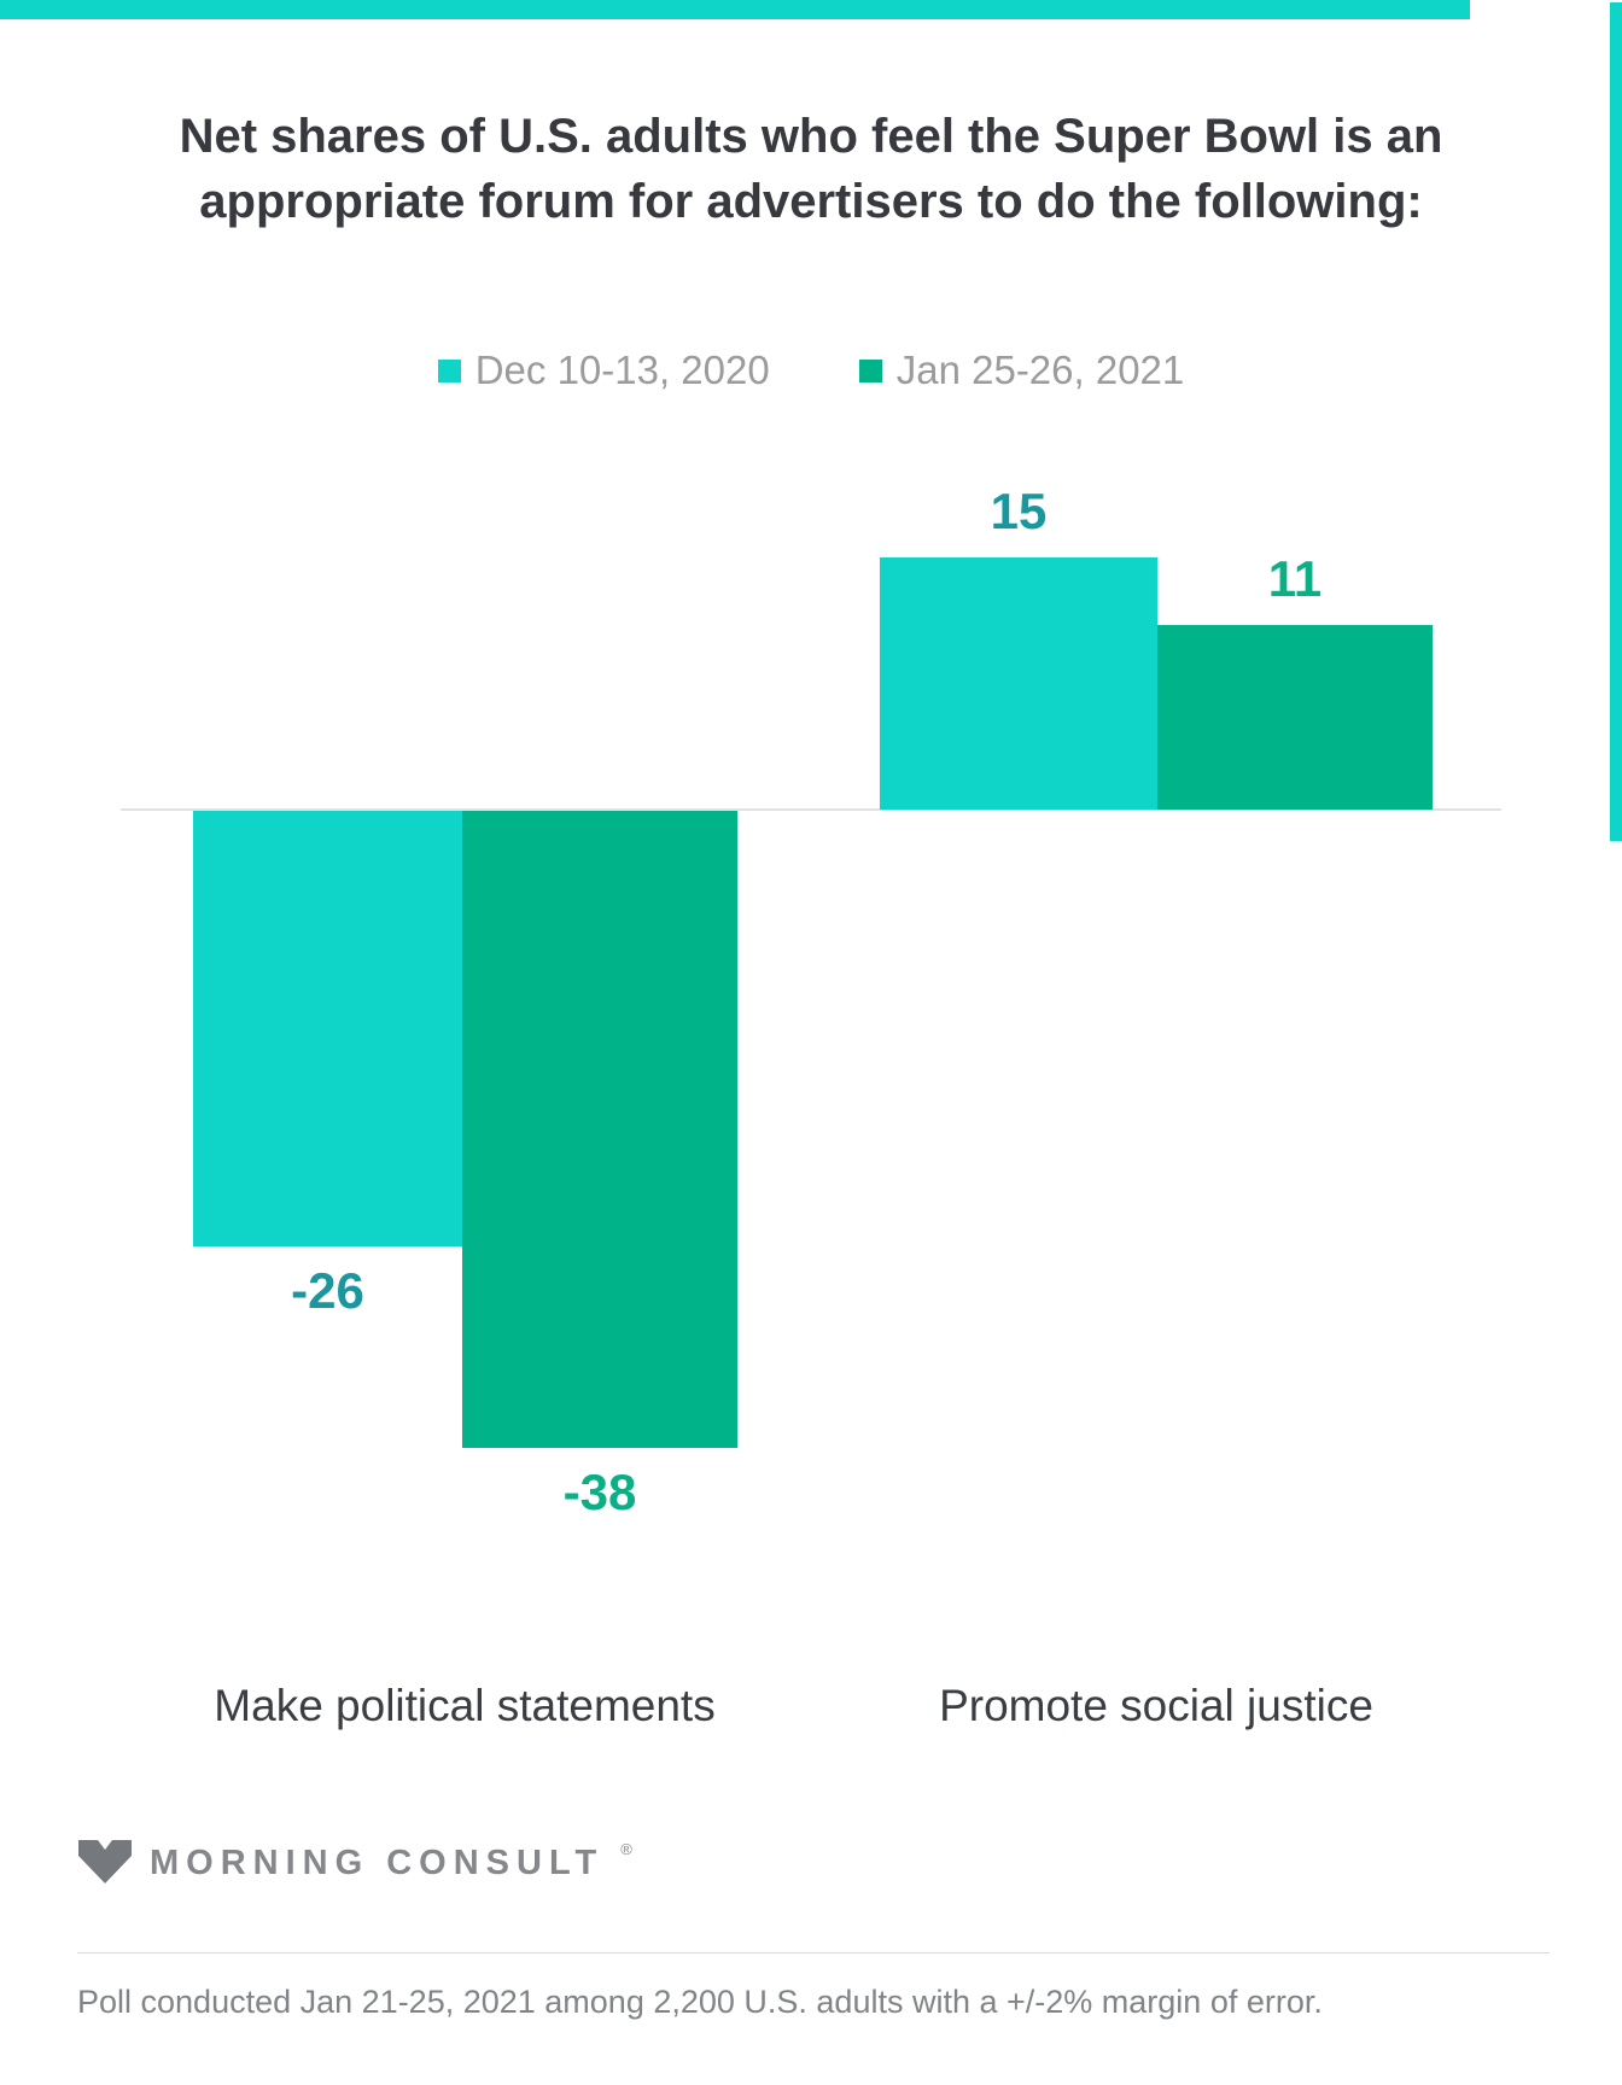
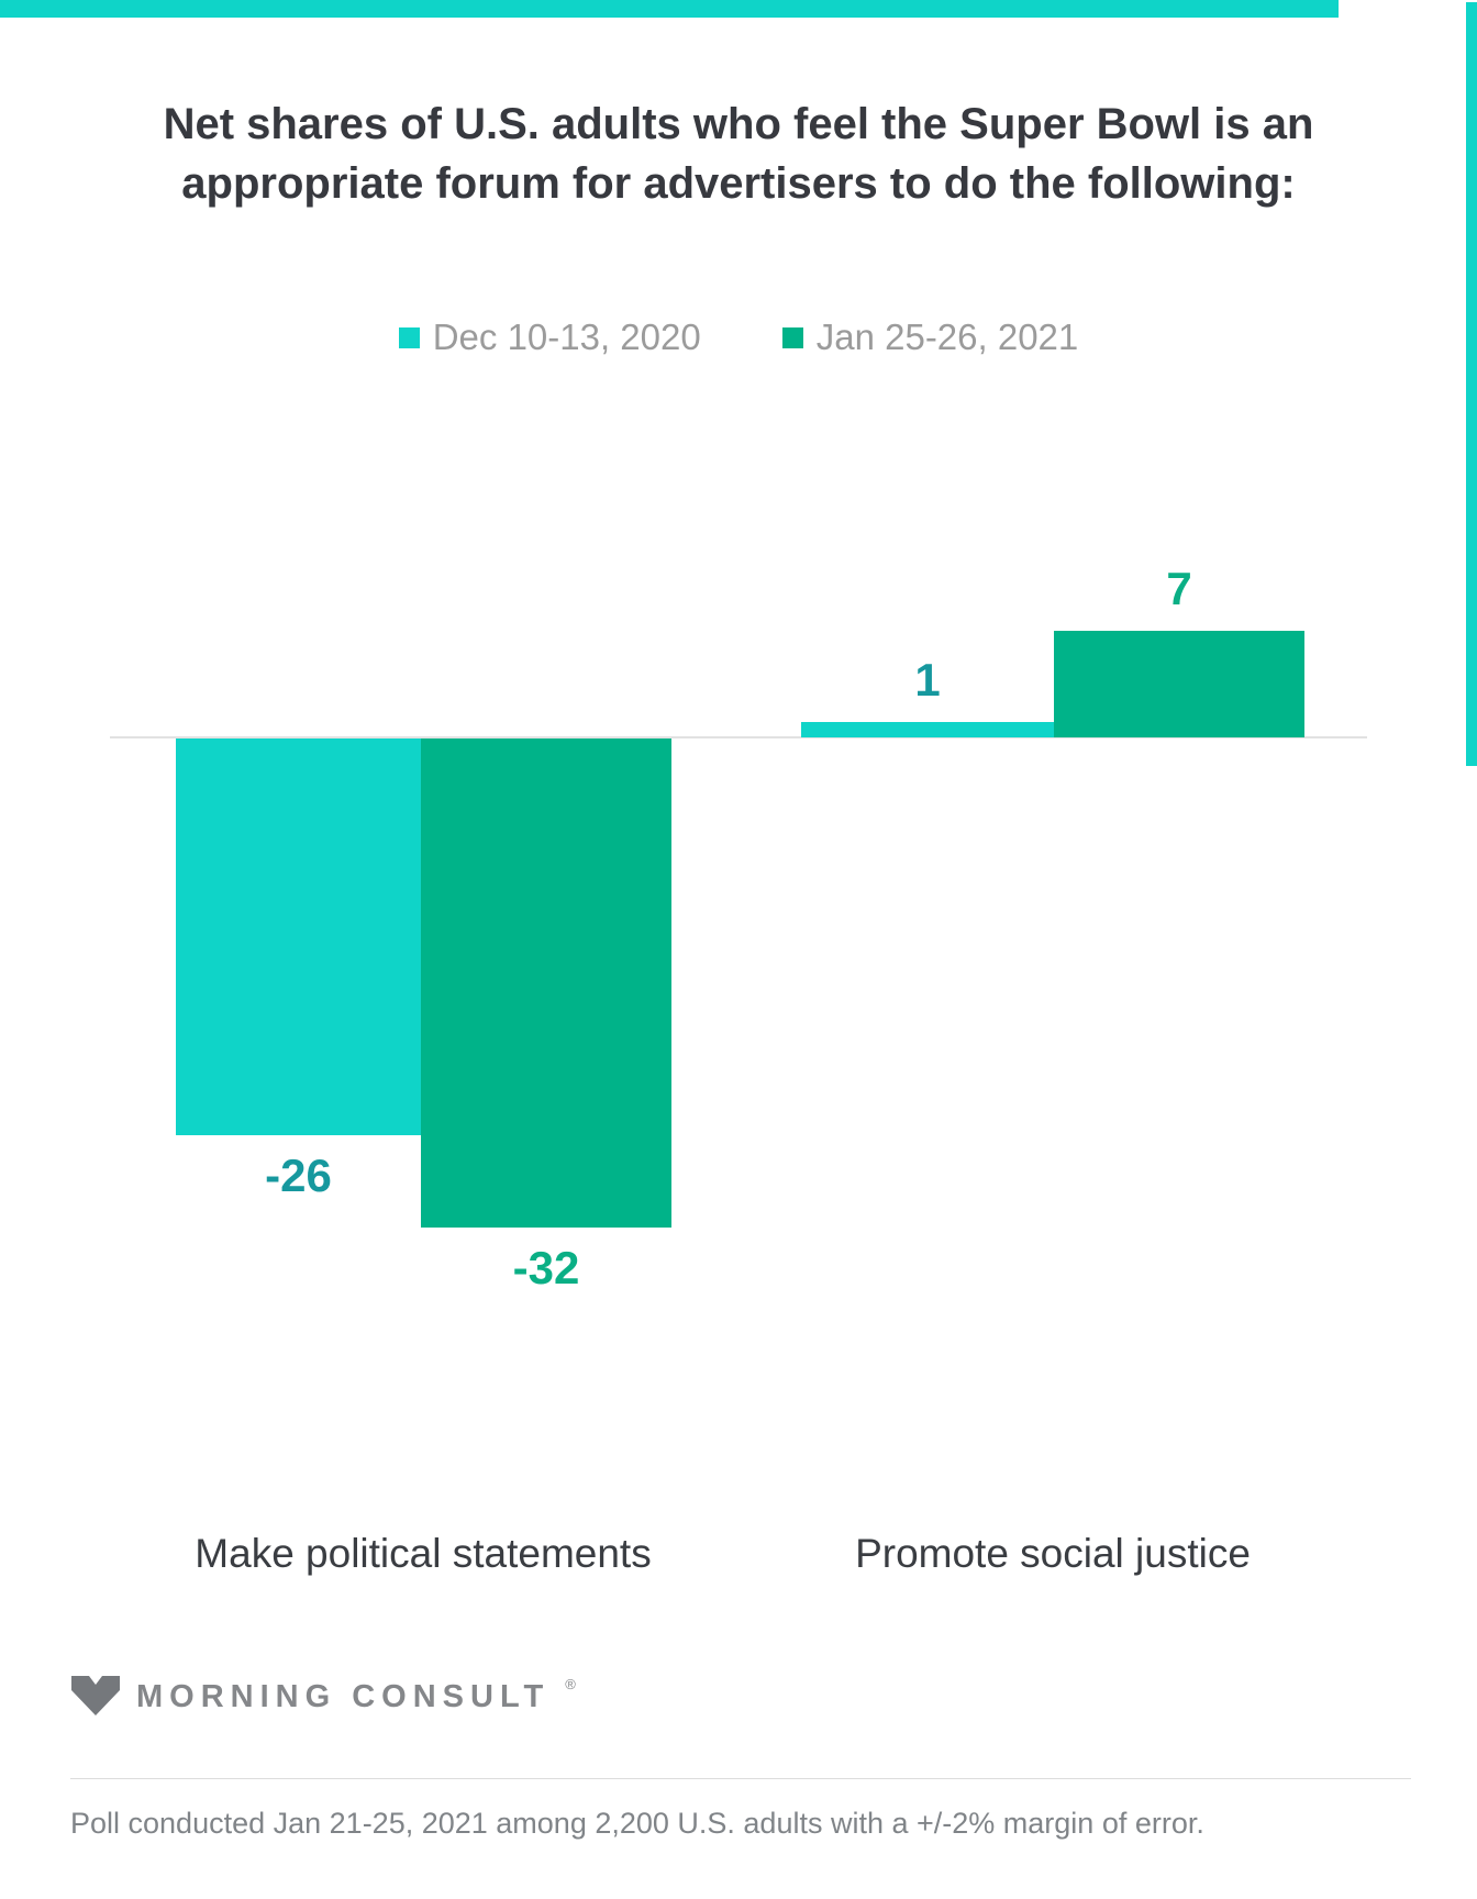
Jan 25-26, 2021/Make political statements: -38 -> -32
Dec 10-13, 2020/Promote social justice: 15 -> 1
Jan 25-26, 2021/Promote social justice: 11 -> 7
